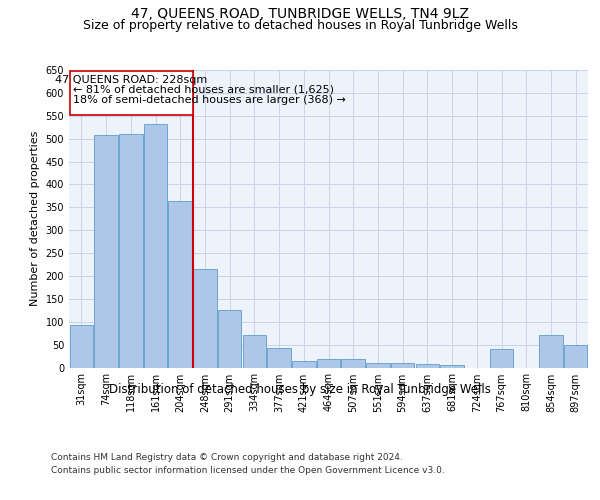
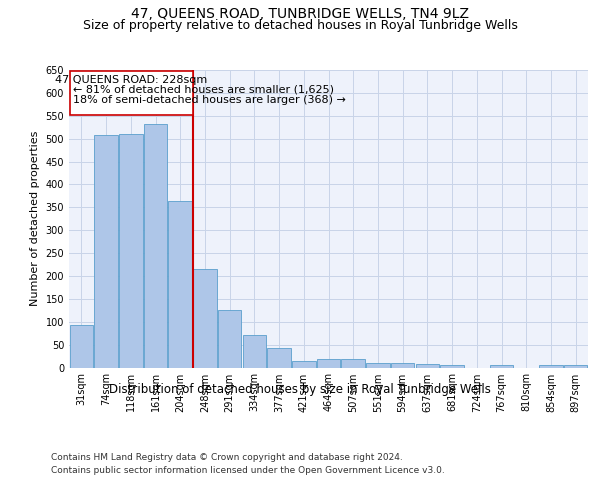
767sqm: 40 -> 5
854sqm: 70 -> 5
897sqm: 50 -> 5
